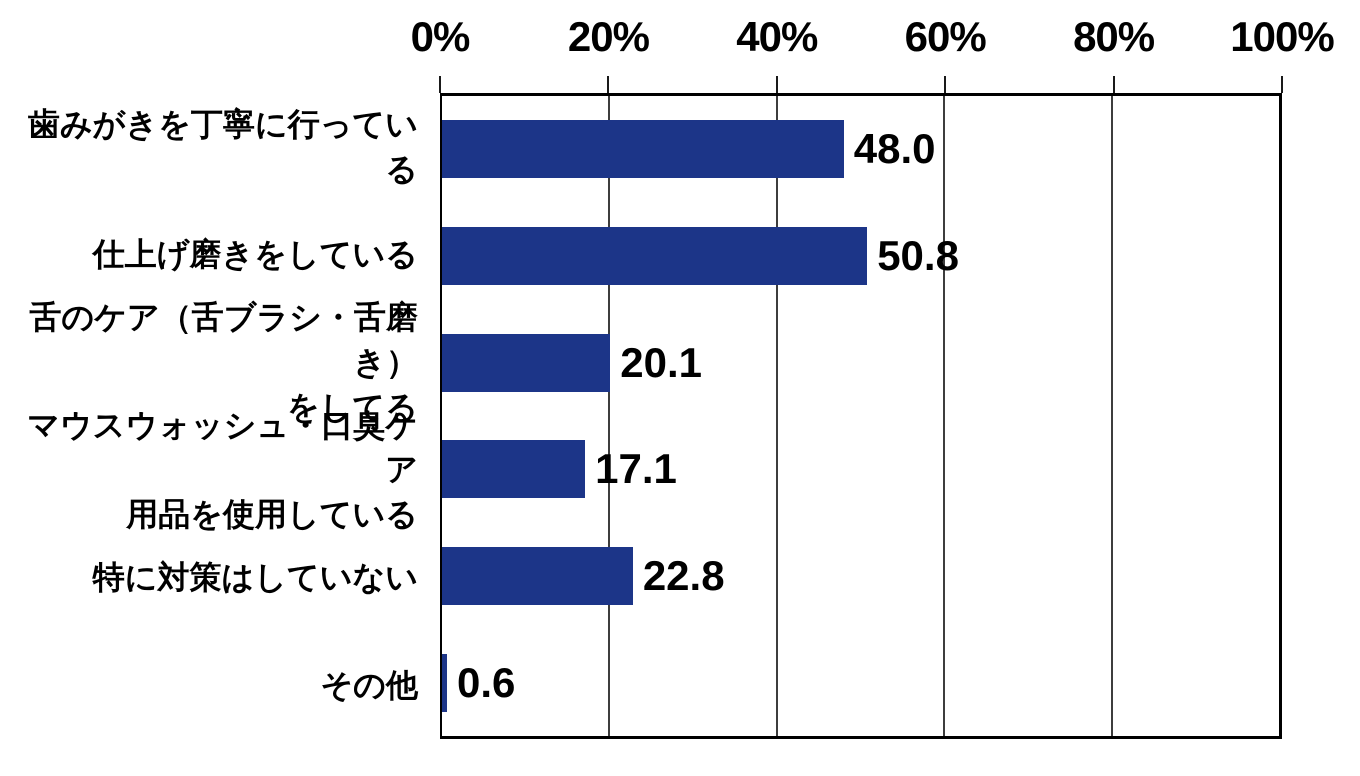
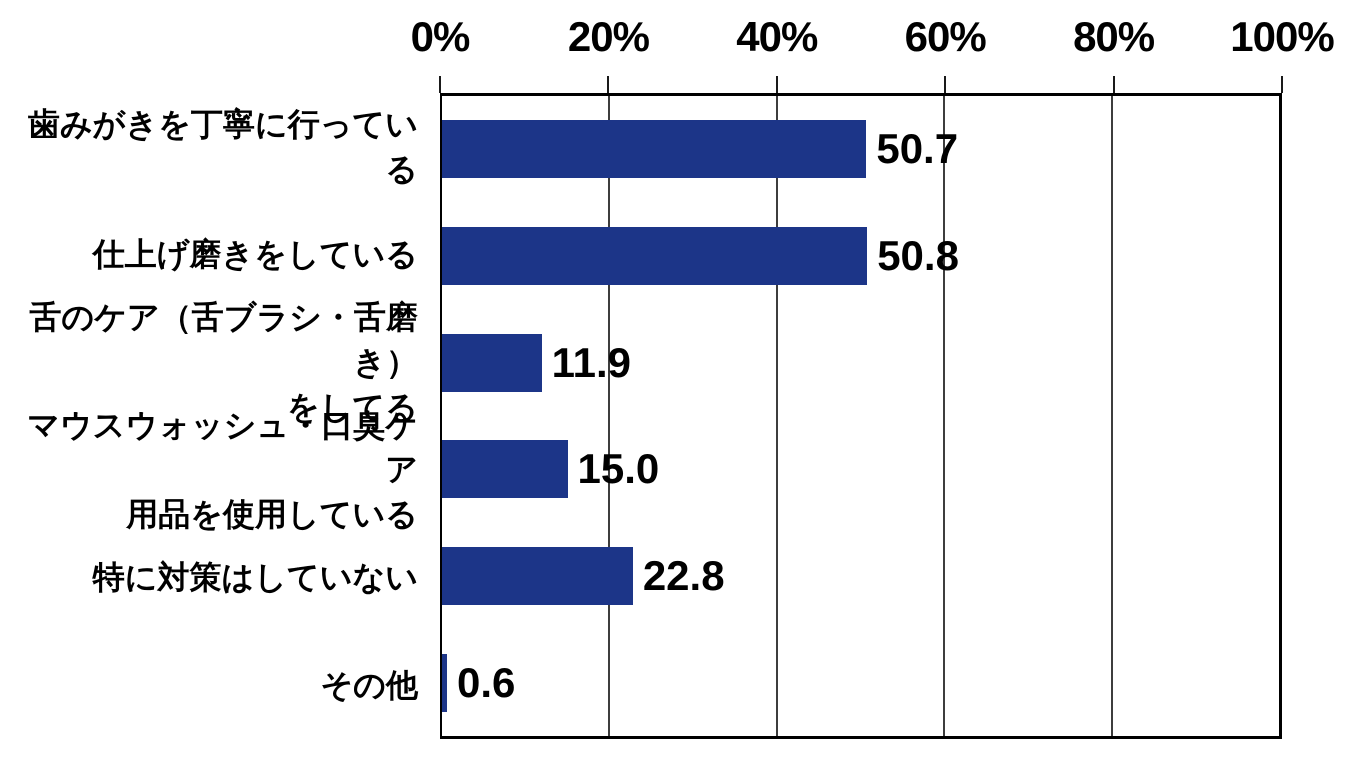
歯みがきを丁寧に行っている: 48.0 -> 50.7
舌のケア（舌ブラシ・舌磨き） をしてる: 20.1 -> 11.9
マウスウォッシュ・口臭ケア 用品を使用している: 17.1 -> 15.0
